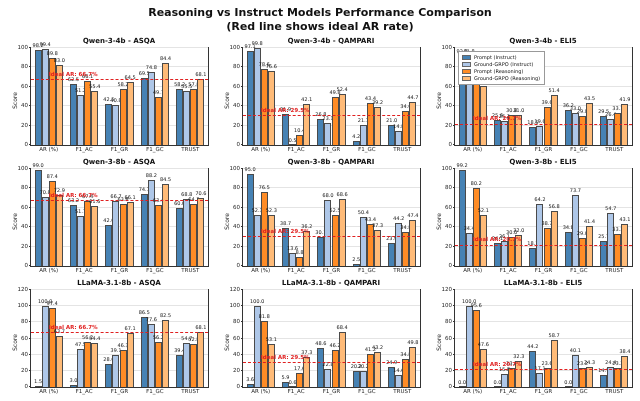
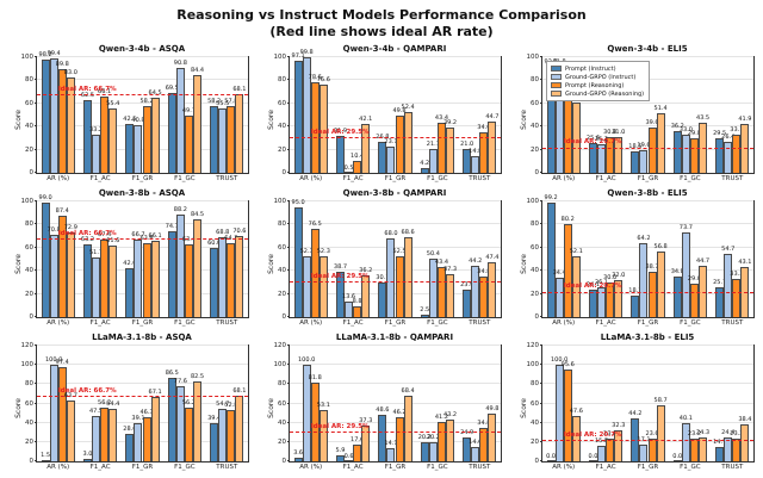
Qwen-3-4b - ASQA/Ground-GRPO (Instruct)/F1_AC: 51.2 -> 33.2
Qwen-3-4b - ASQA/Ground-GRPO (Instruct)/F1_GC: 74.8 -> 90.8
Qwen-3-8b - ELI5/Ground-GRPO (Reasoning)/F1_GC: 41.4 -> 44.7
LLaMA-3.1-8b - QAMPARI/Ground-GRPO (Instruct)/F1_GR: 22.8 -> 14.1
